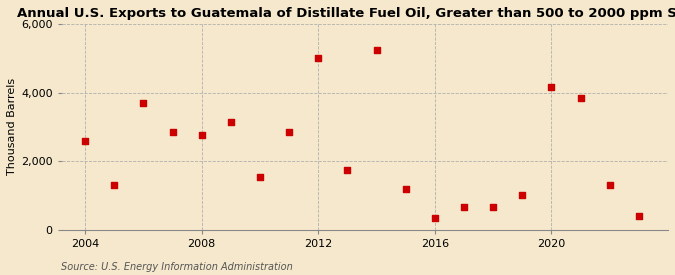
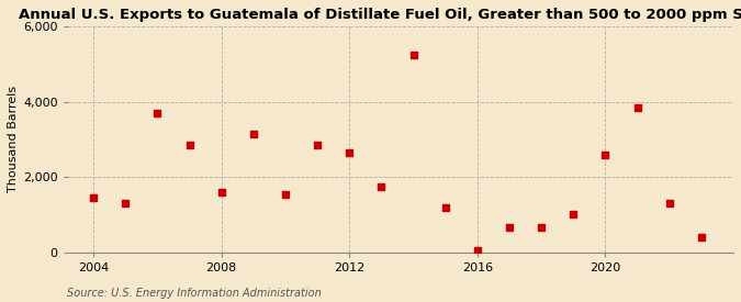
2004: 2,600 -> 1,450
2008: 2,750 -> 1,600
2012: 5,000 -> 2,650
2016: 350 -> 60
2020: 4,150 -> 2,600
